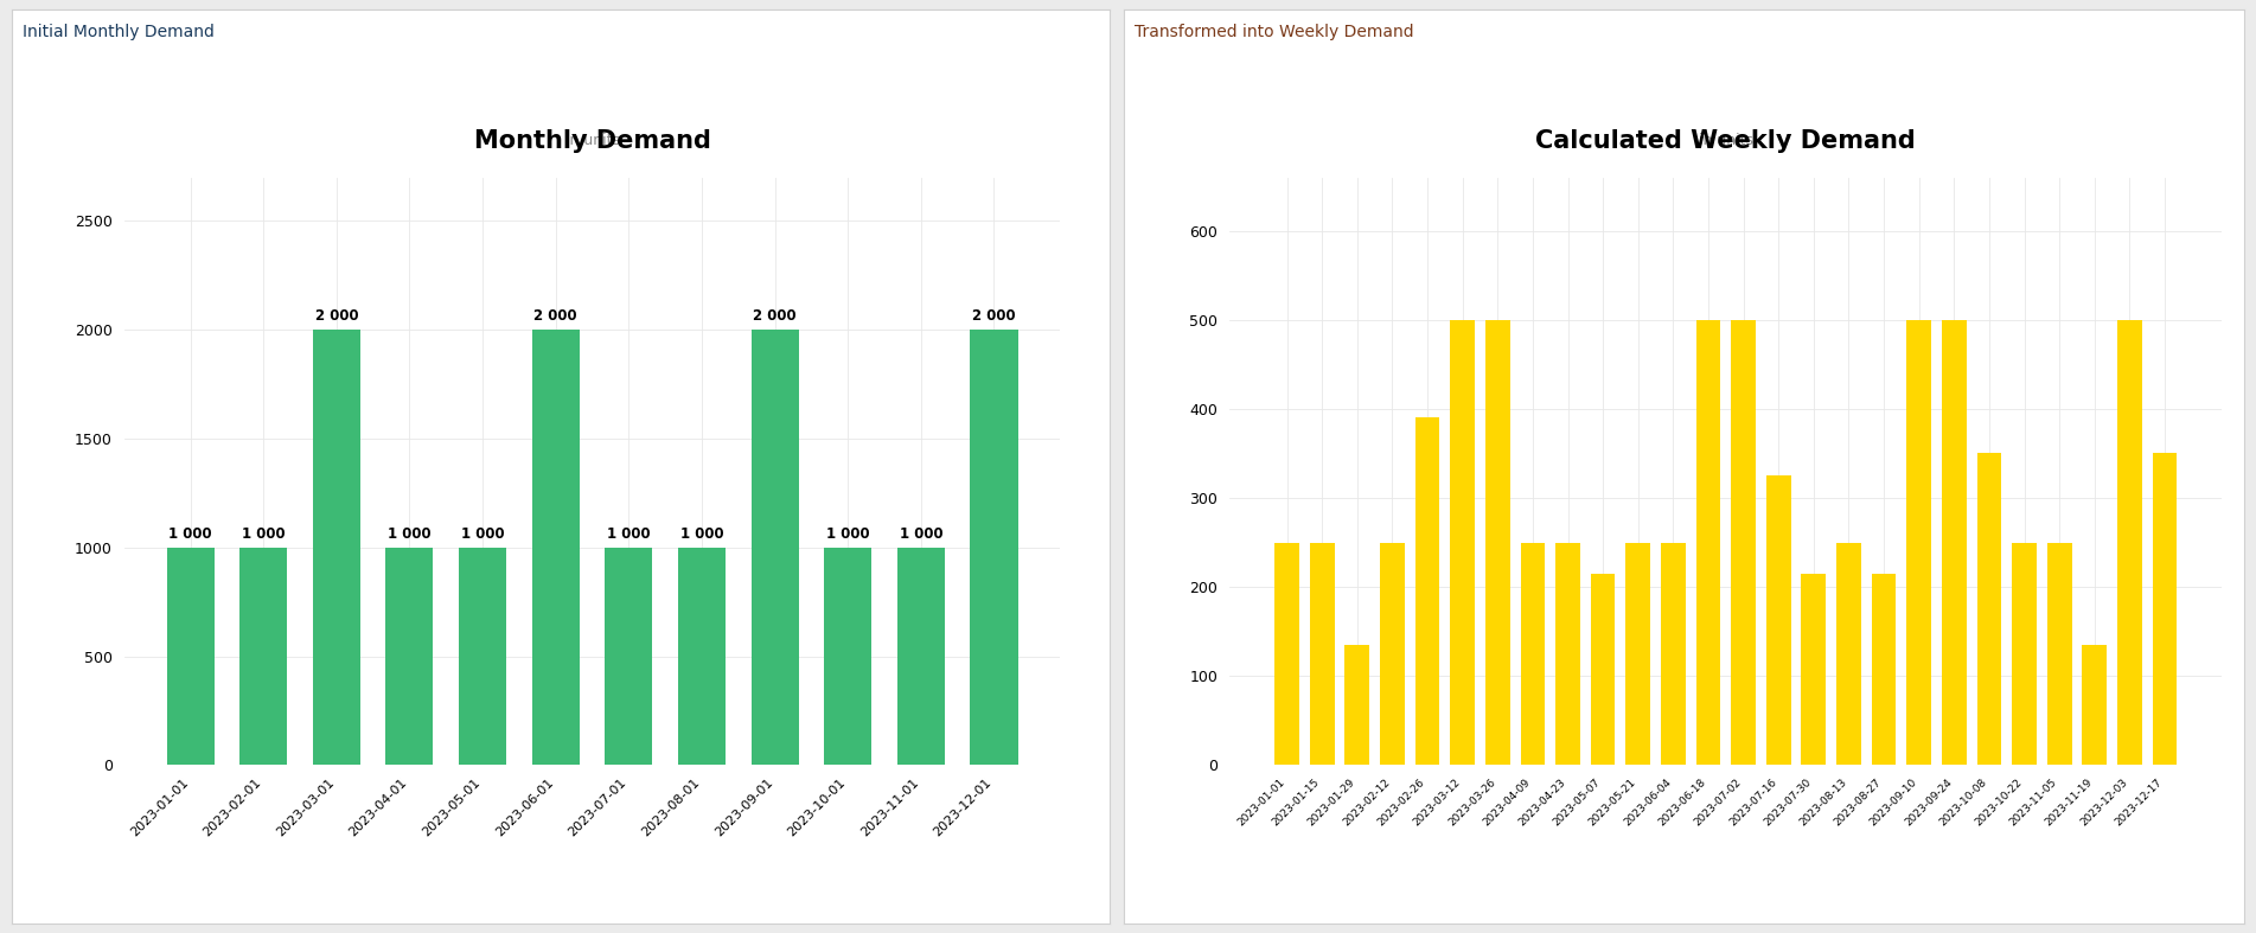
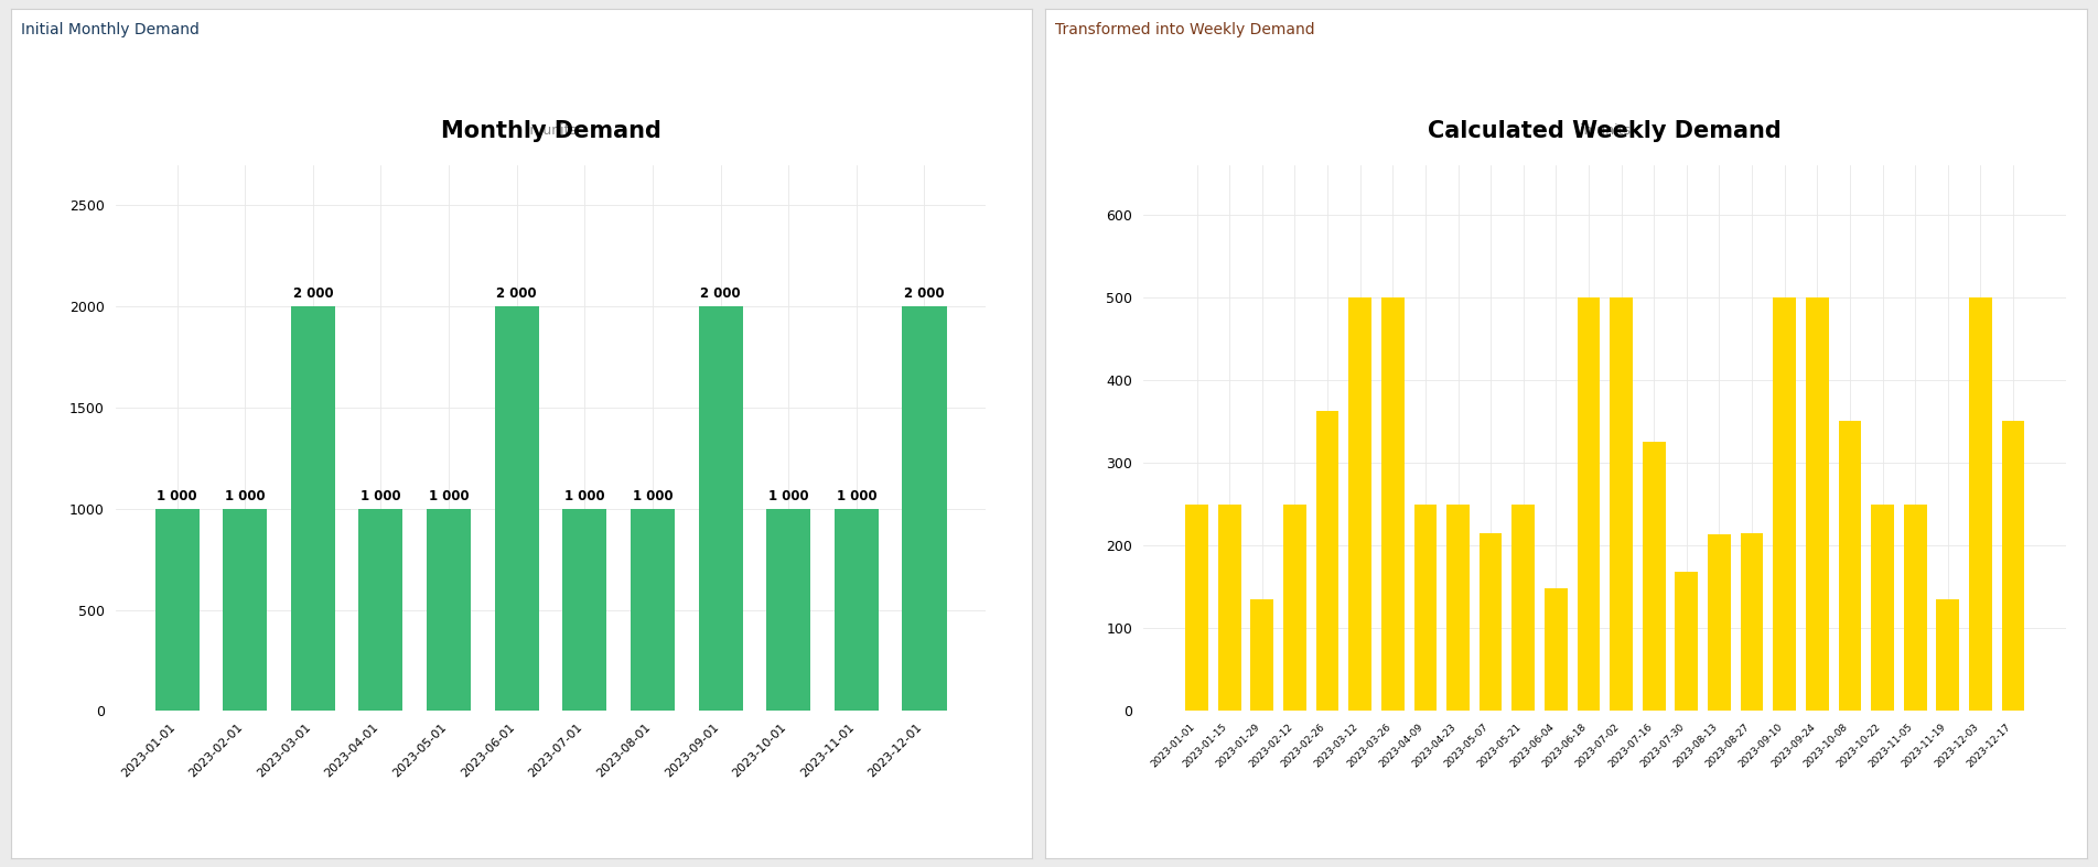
Calculated Weekly Demand/2023-02-26: 390 -> 362
Calculated Weekly Demand/2023-06-04: 250 -> 148
Calculated Weekly Demand/2023-07-30: 215 -> 168
Calculated Weekly Demand/2023-08-13: 250 -> 214
